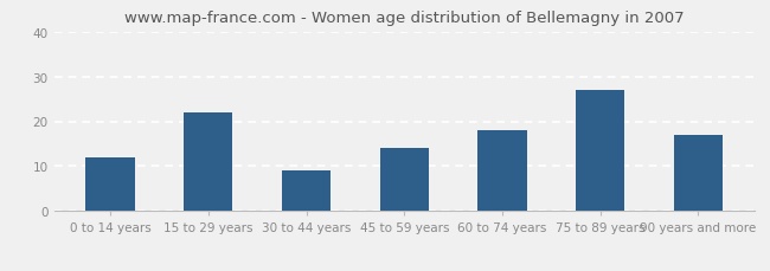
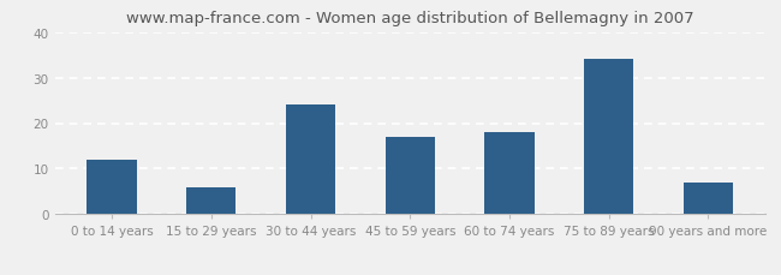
15 to 29 years: 22 -> 6
30 to 44 years: 9 -> 24
45 to 59 years: 14 -> 17
75 to 89 years: 27 -> 34
90 years and more: 17 -> 7
